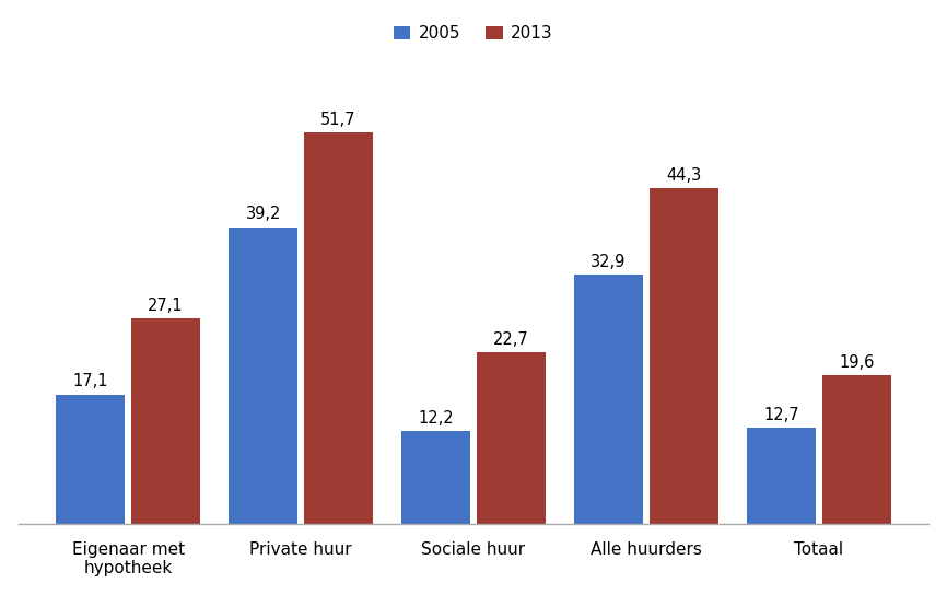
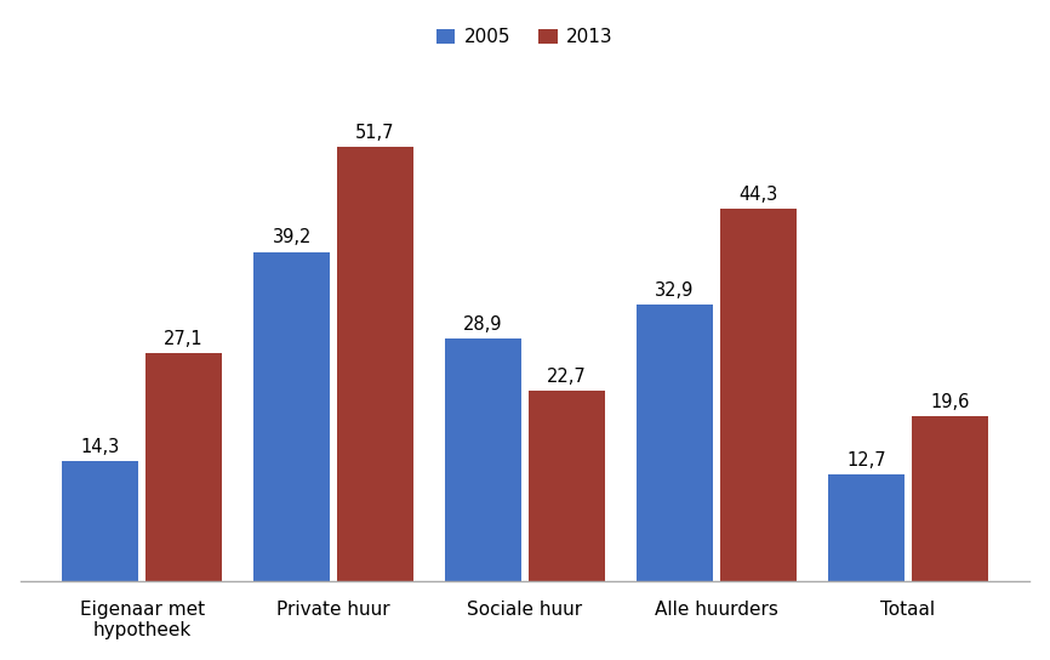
2005/Eigenaar met hypotheek: 17,1 -> 14,3
2005/Sociale huur: 12,2 -> 28,9
